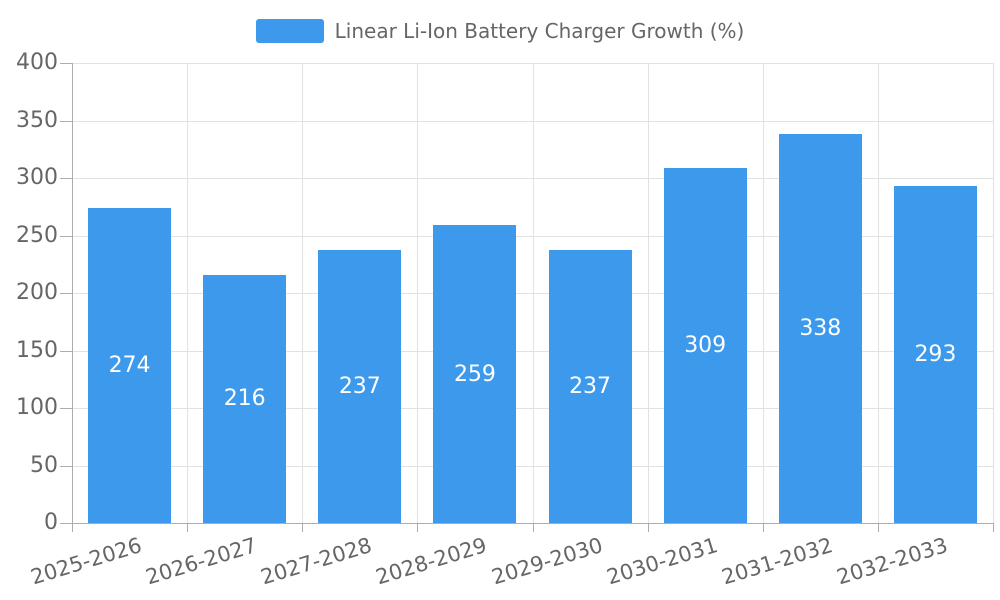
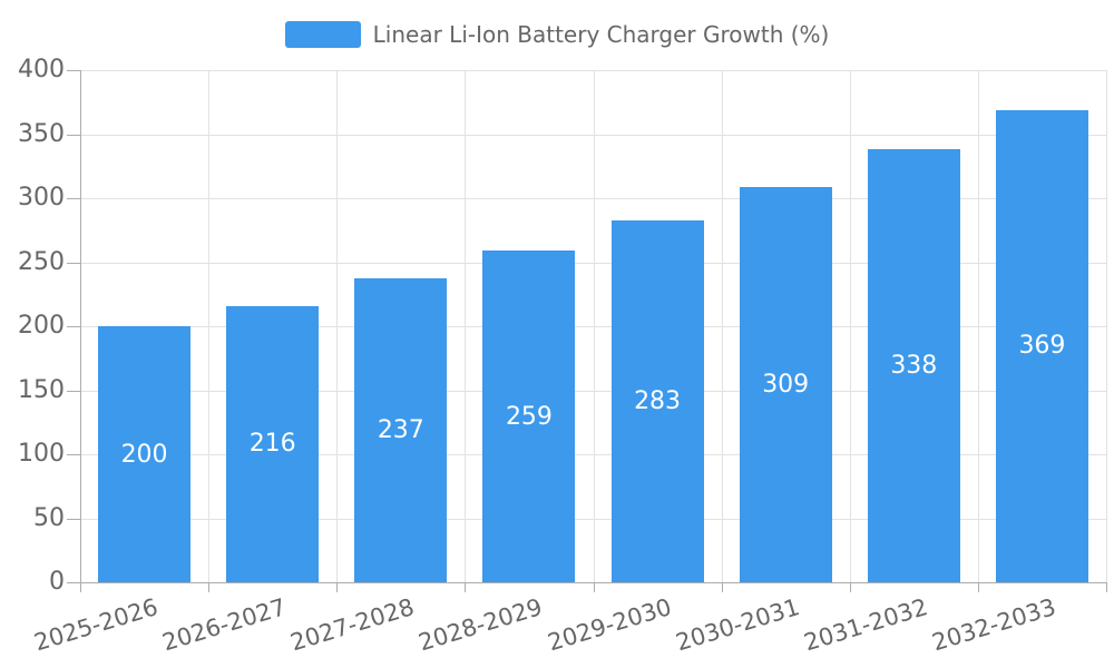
2025-2026: 274 -> 200
2029-2030: 237 -> 283
2032-2033: 293 -> 369
